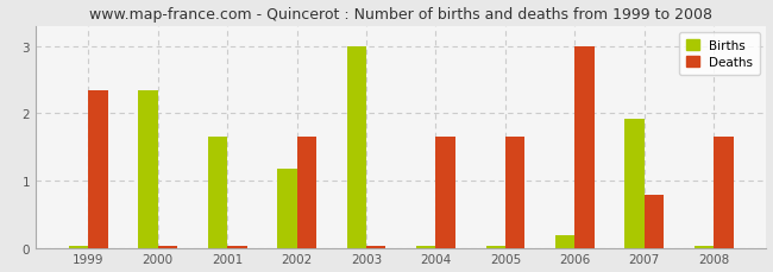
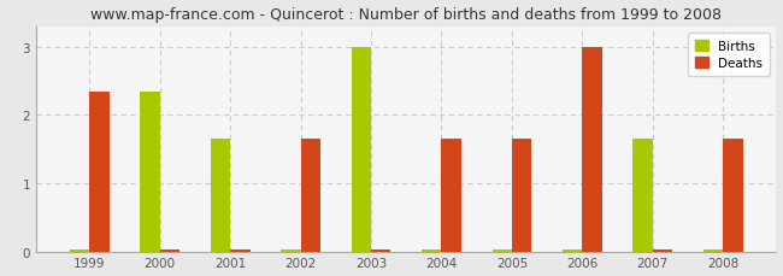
Births/2002: 1.18 -> 0.02
Births/2006: 0.18 -> 0.02
Births/2007: 1.92 -> 1.65
Deaths/2007: 0.78 -> 0.02
